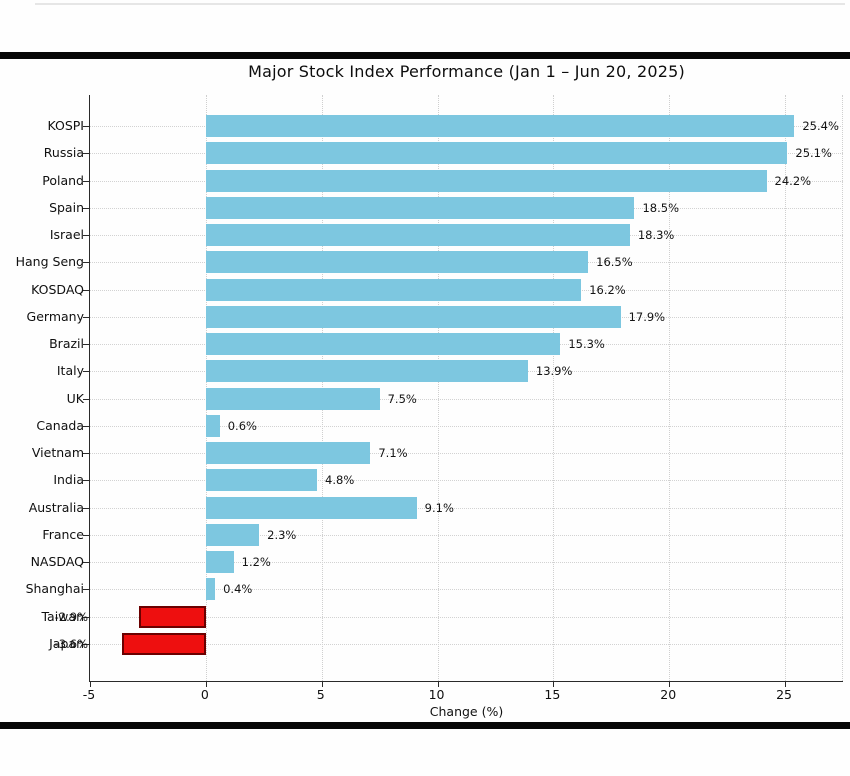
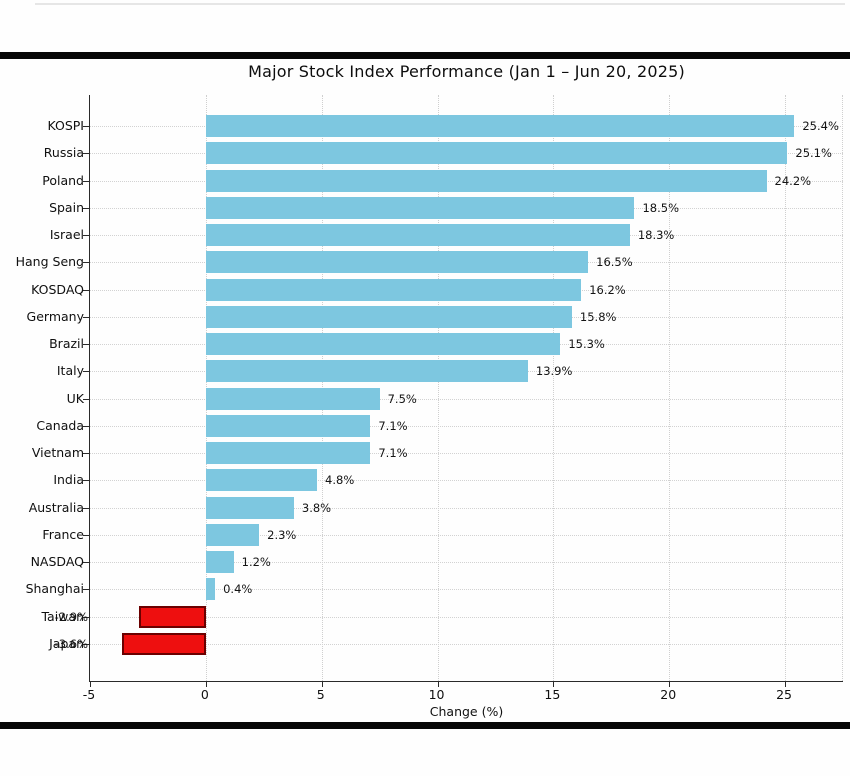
Germany: 17.9% -> 15.8%
Canada: 0.6% -> 7.1%
Australia: 9.1% -> 3.8%
